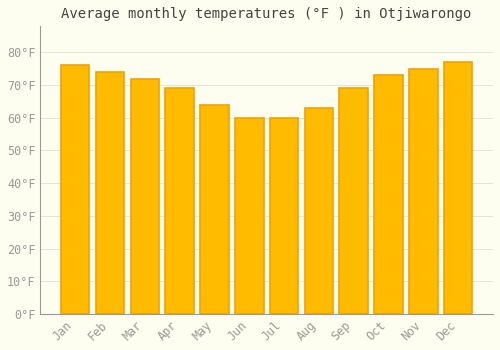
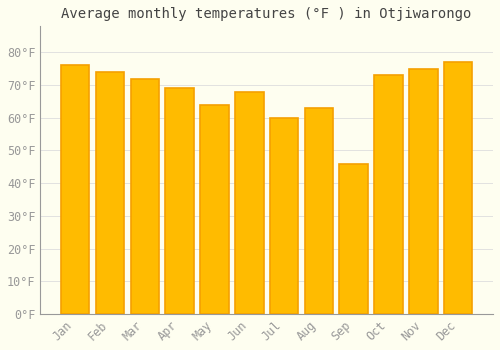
Jun: 60°F -> 68°F
Sep: 69°F -> 46°F
